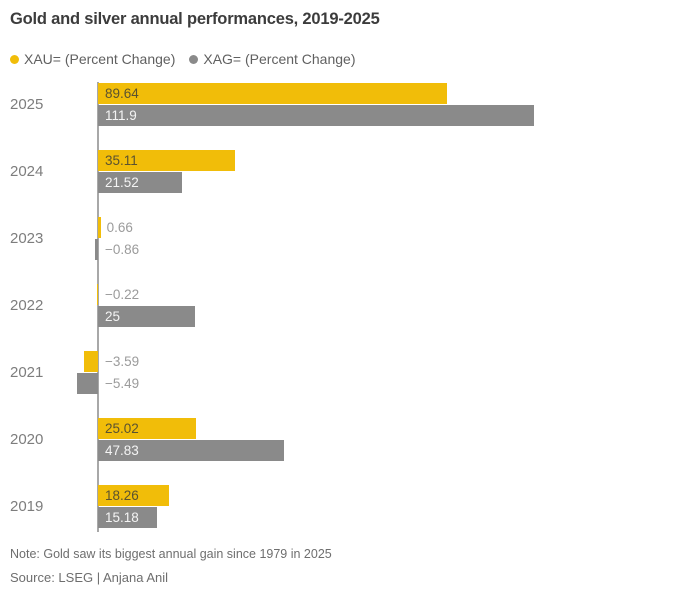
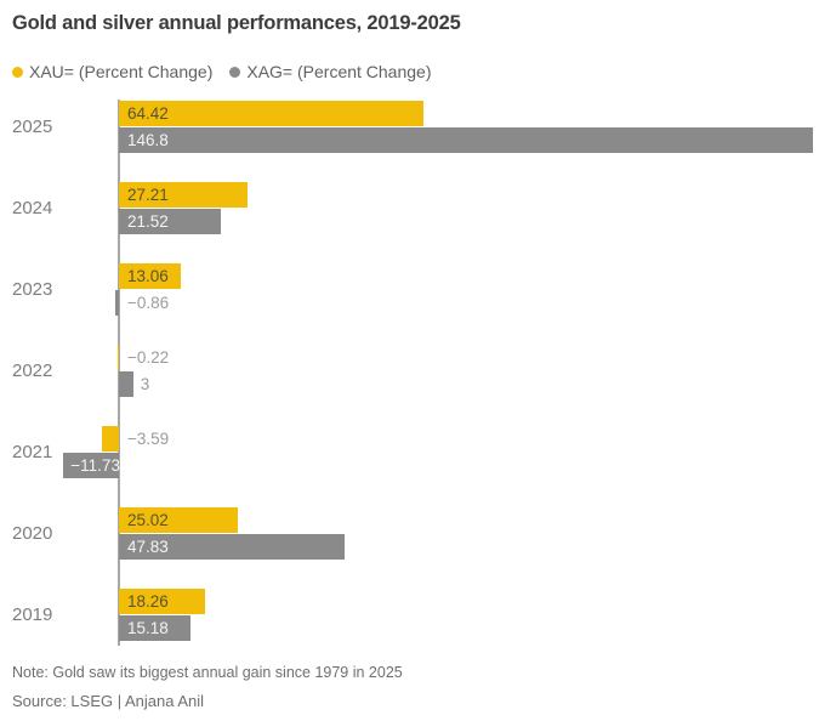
XAU= (Percent Change)/2025: 89.64 -> 64.42
XAG= (Percent Change)/2025: 111.9 -> 146.8
XAU= (Percent Change)/2024: 35.11 -> 27.21
XAU= (Percent Change)/2023: 0.66 -> 13.06
XAG= (Percent Change)/2022: 25 -> 3
XAG= (Percent Change)/2021: −5.49 -> −11.73
